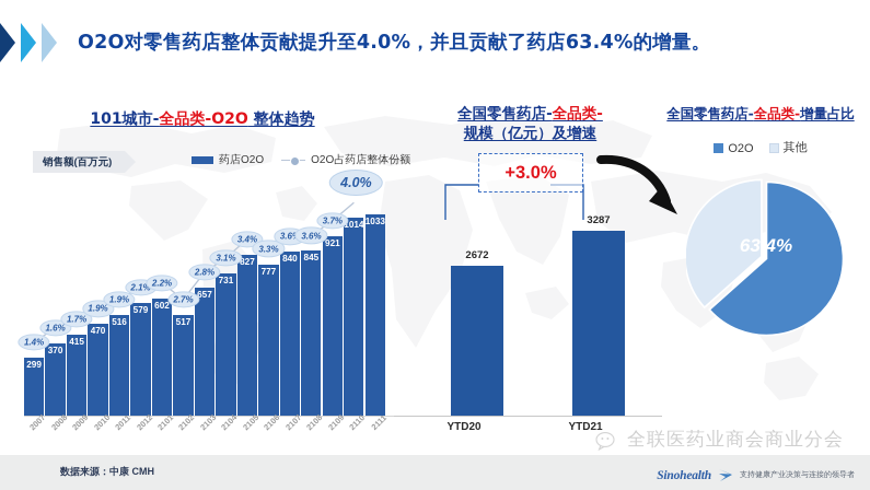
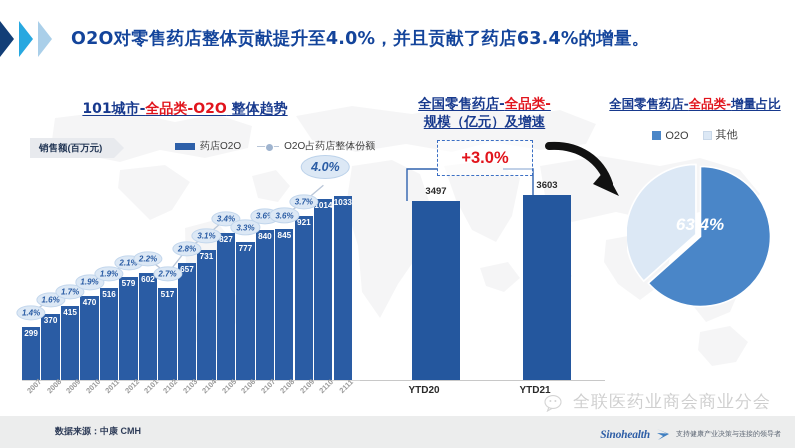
全国零售药店-全品类-规模（亿元）及增速/YTD20: 2672 -> 3497
全国零售药店-全品类-规模（亿元）及增速/YTD21: 3287 -> 3603
